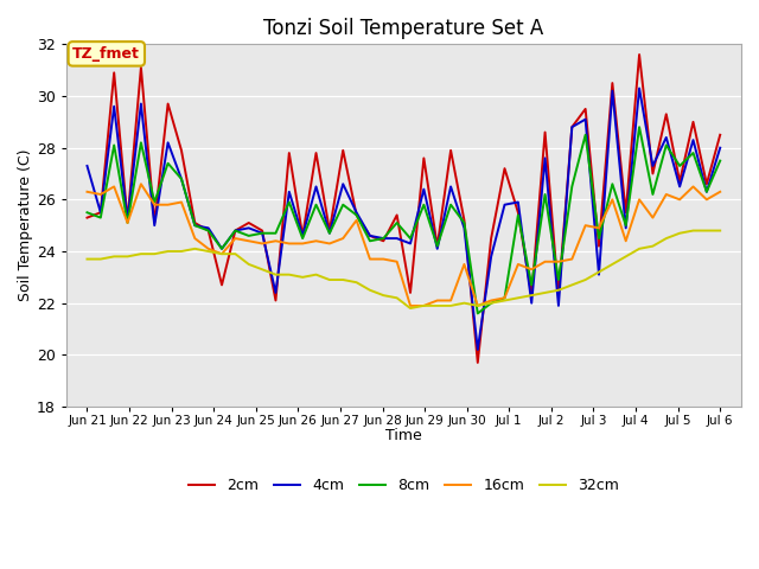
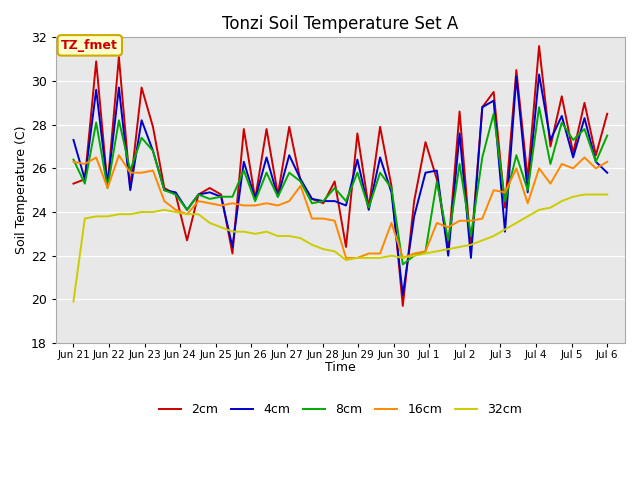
8cm/Jun 21: 25.5 -> 26.4
32cm/Jun 21: 23.7 -> 19.9
4cm/Jul 6: 28.0 -> 25.8
